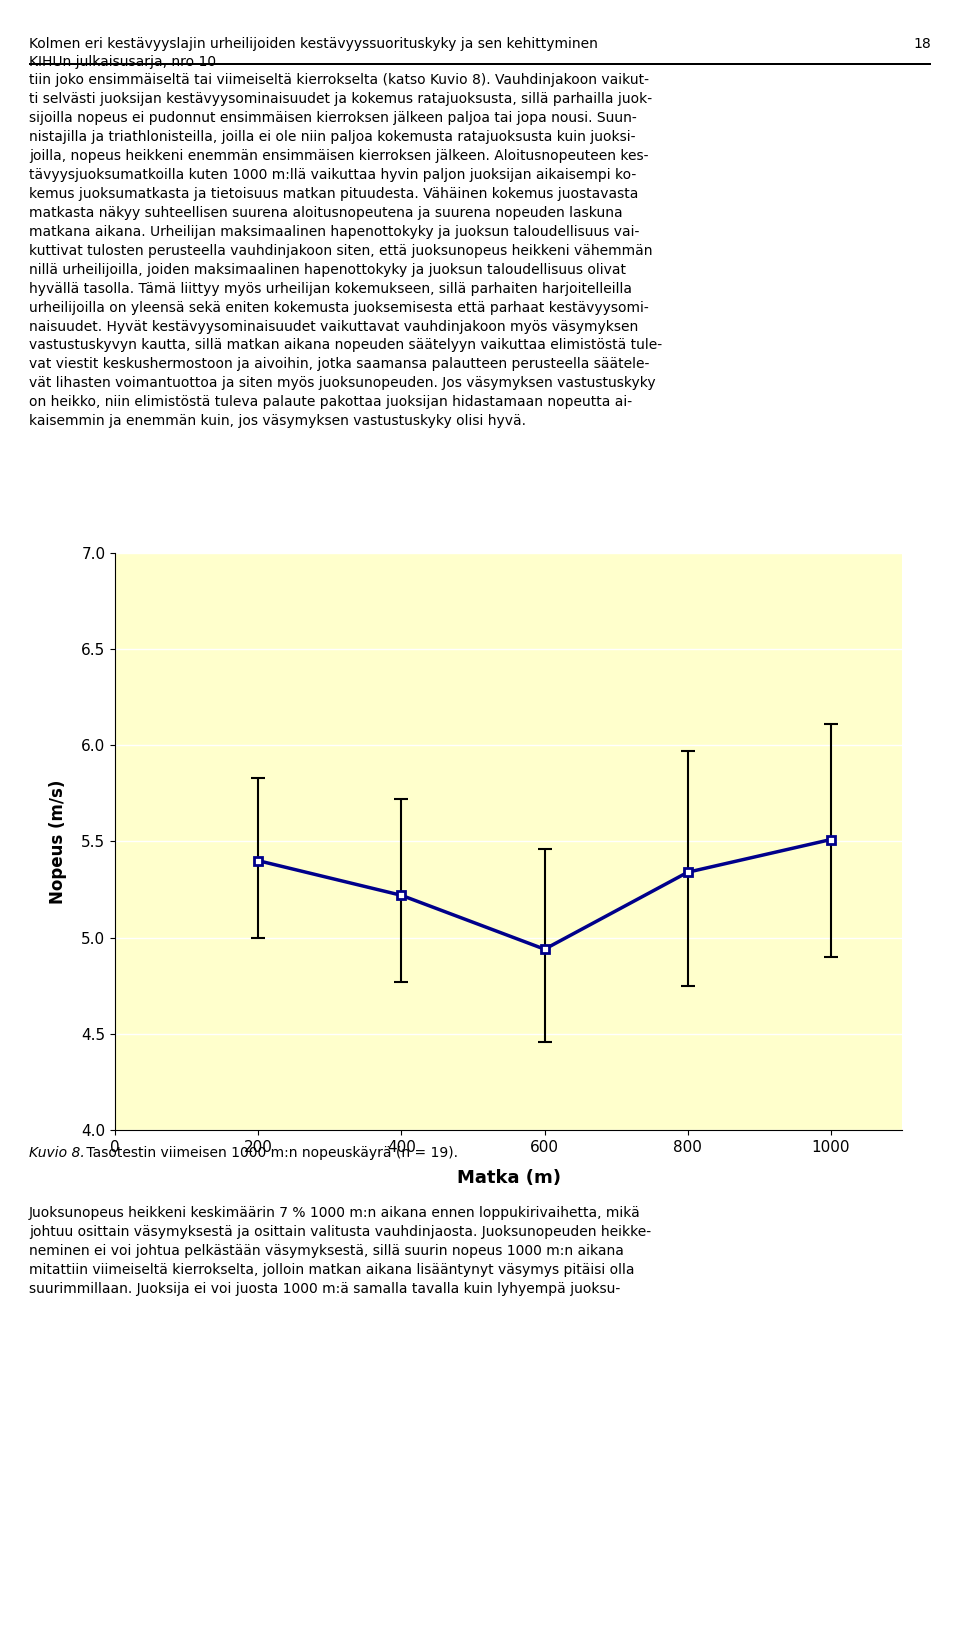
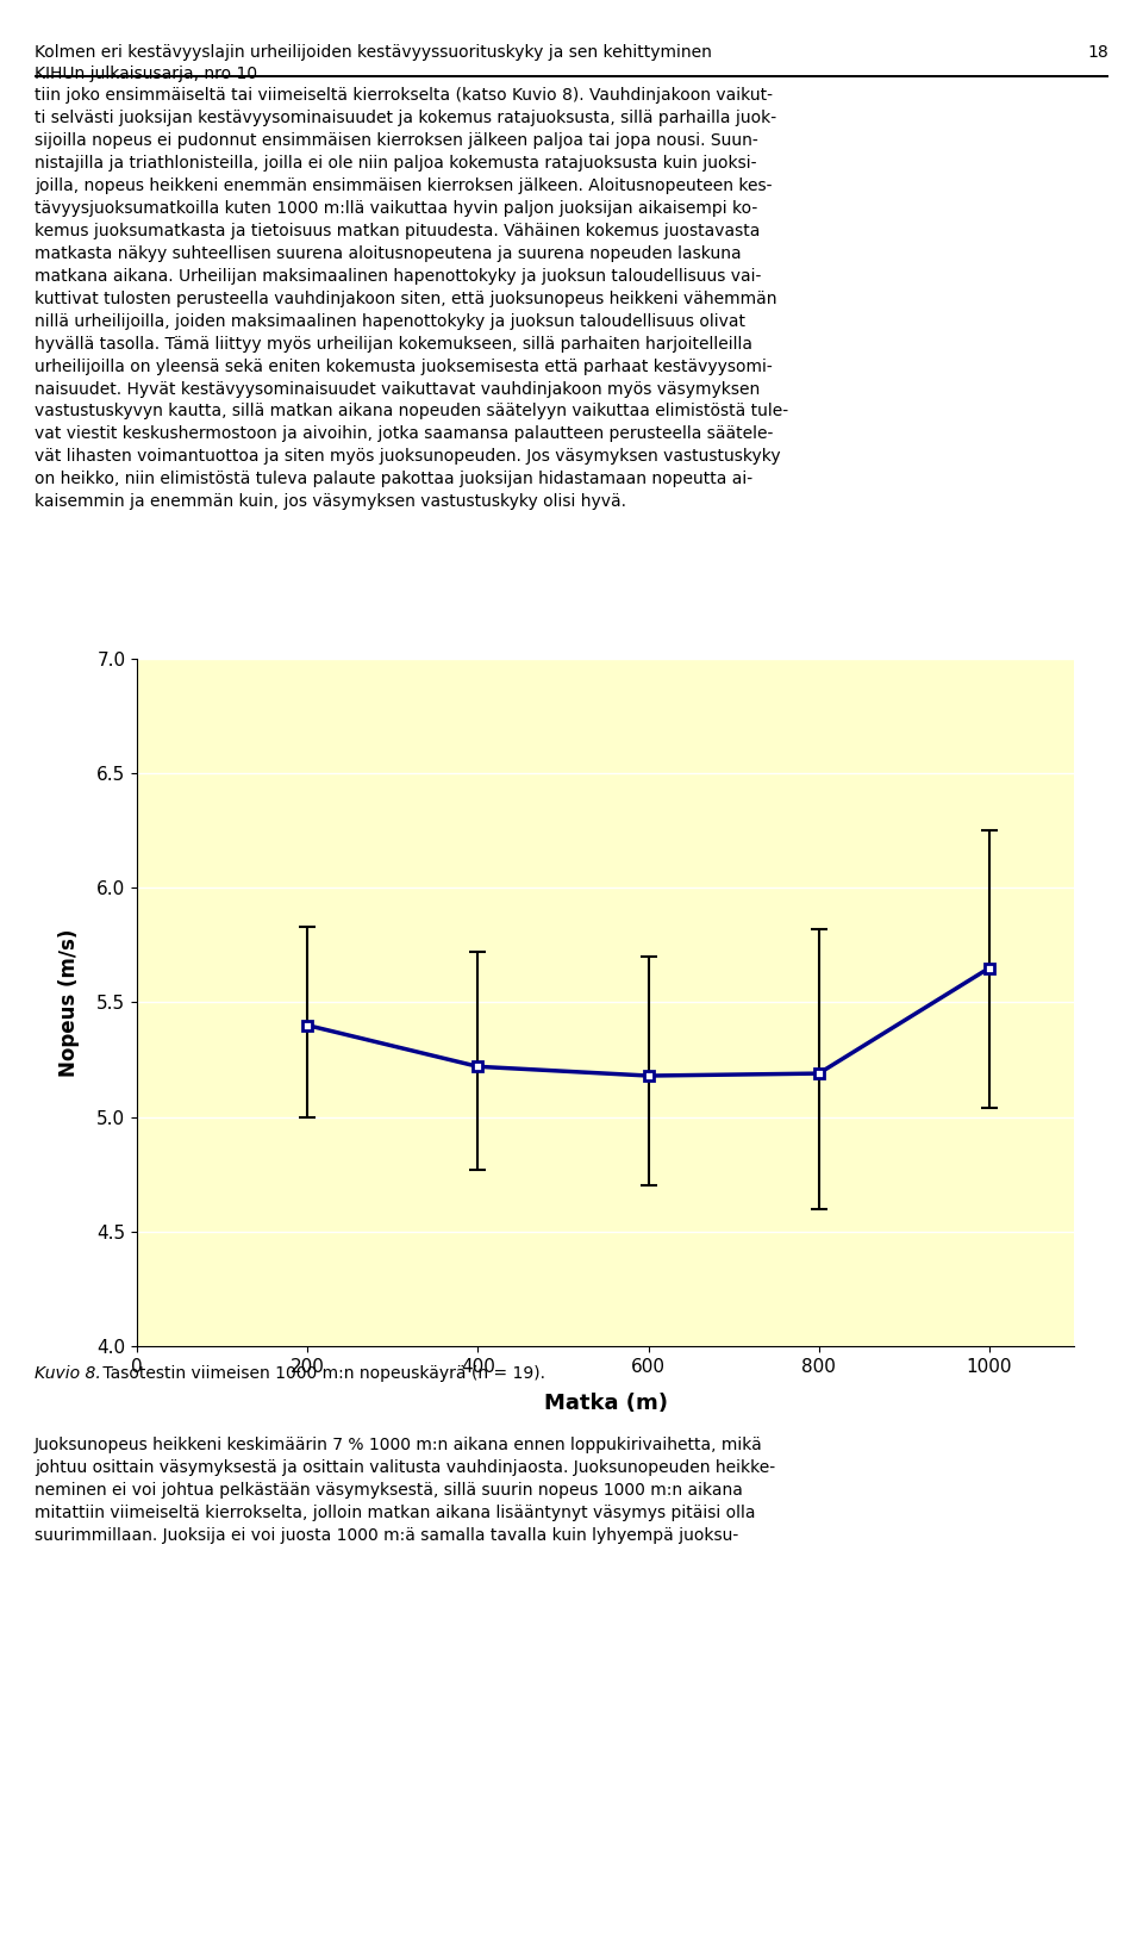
600: 4.94 -> 5.18
800: 5.34 -> 5.19
1000: 5.51 -> 5.65
